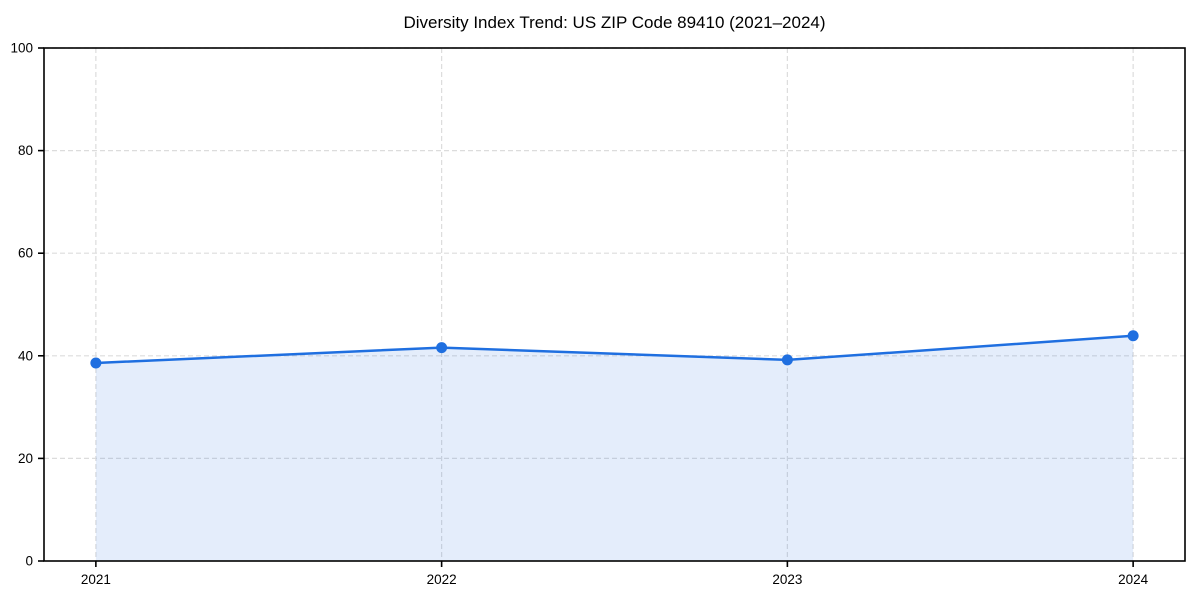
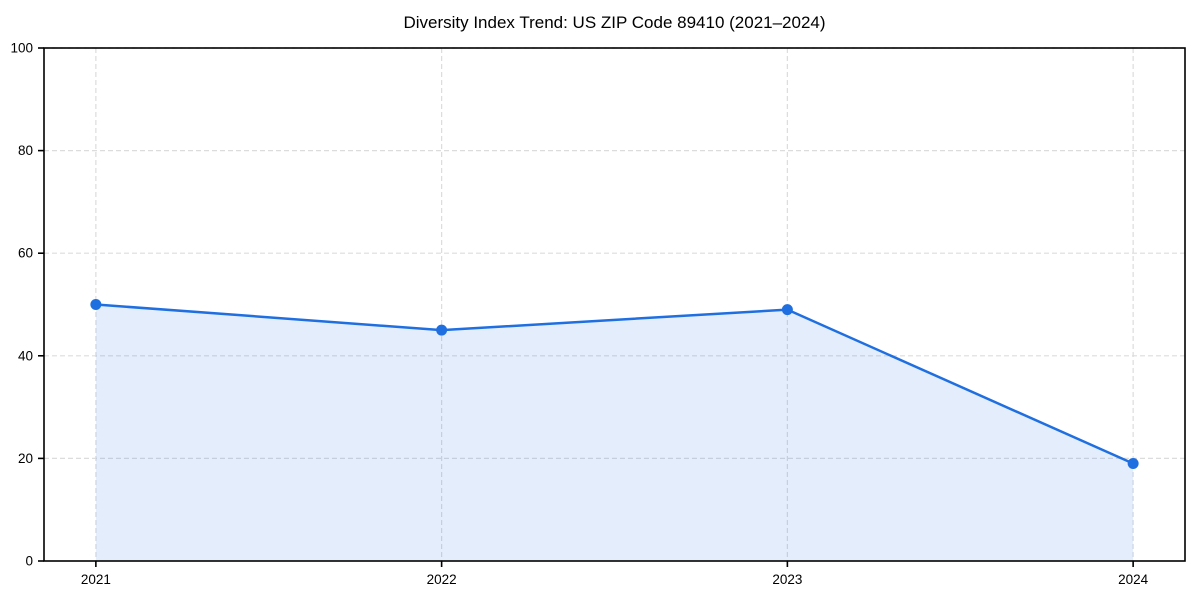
2021: 39 -> 50
2022: 42 -> 45
2023: 39 -> 49
2024: 44 -> 19
